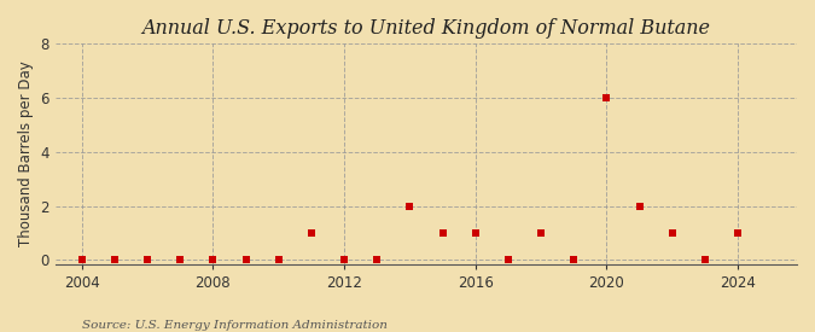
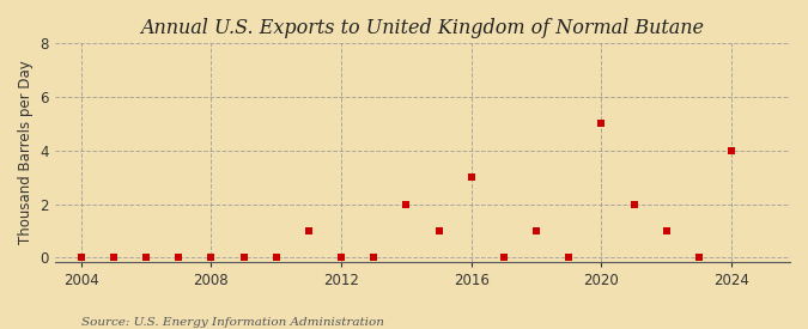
2016: 1 -> 3
2020: 6 -> 5
2024: 1 -> 4
